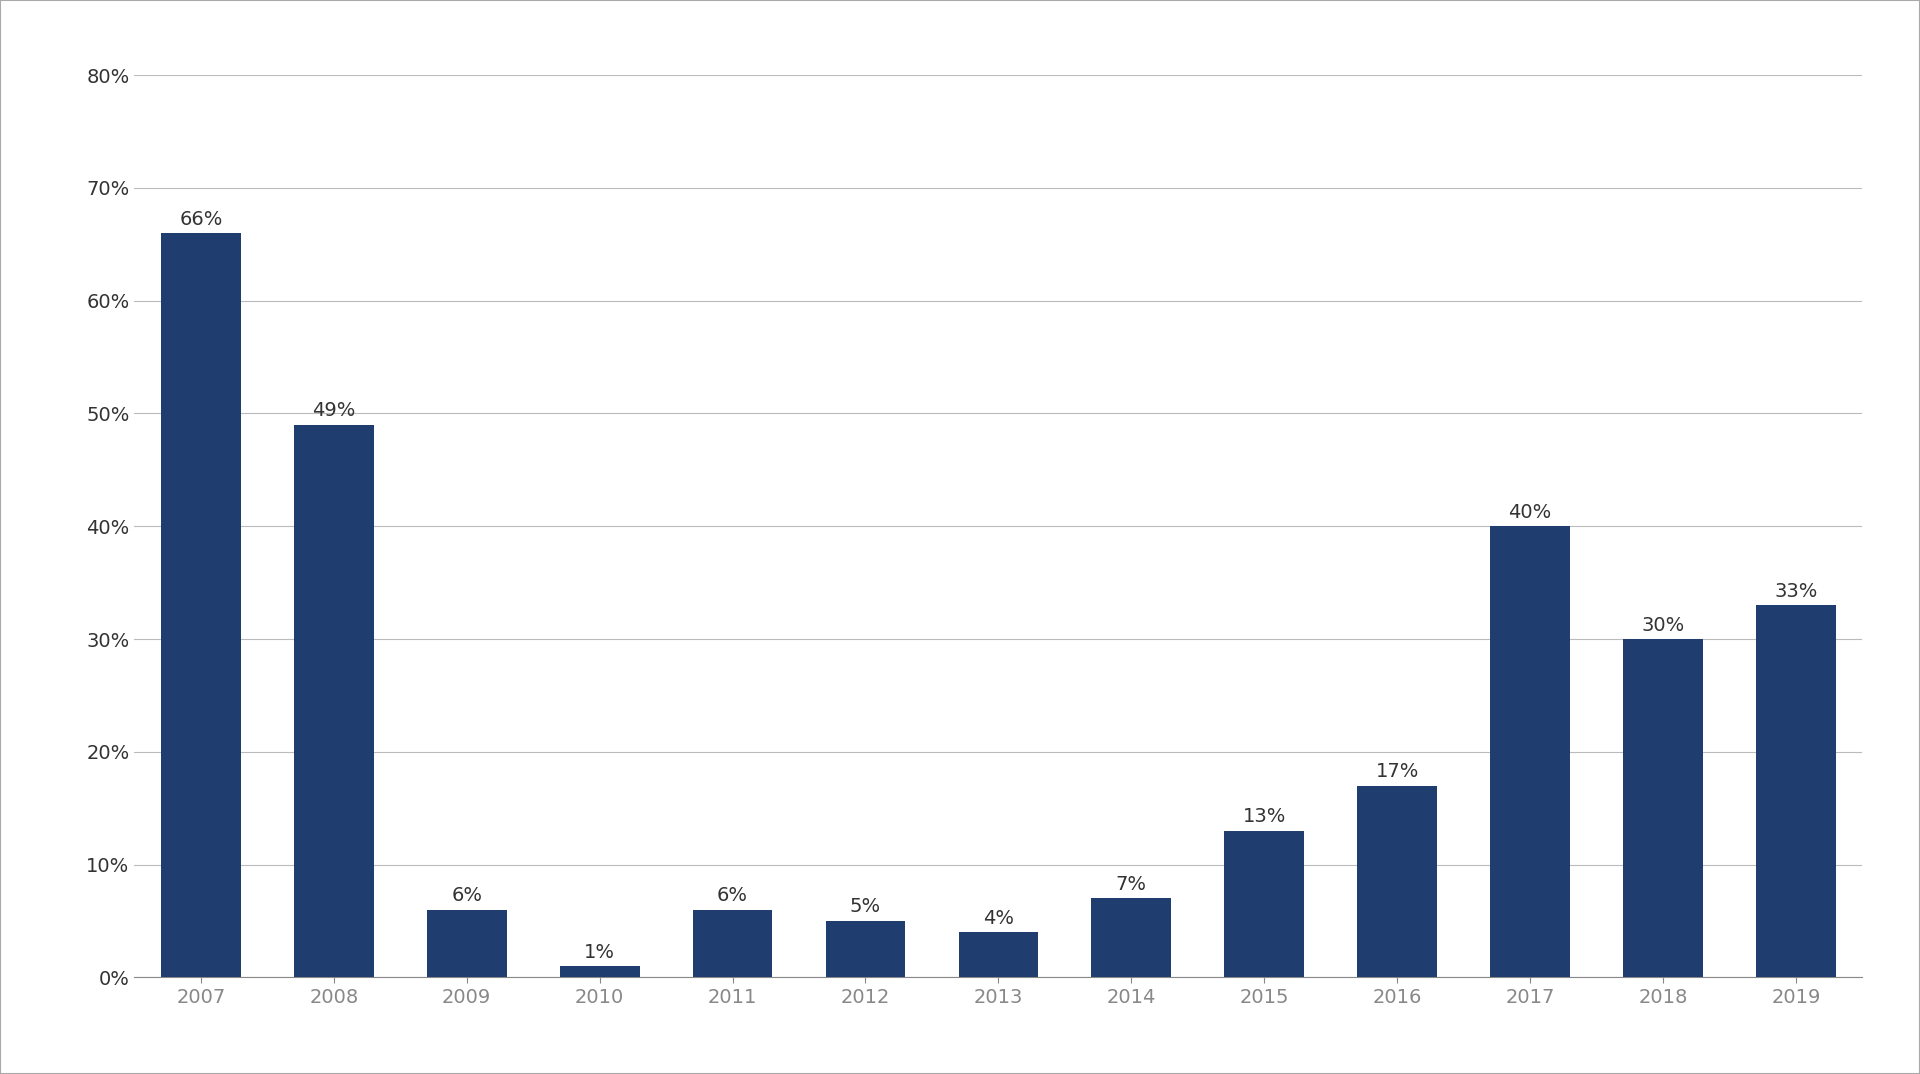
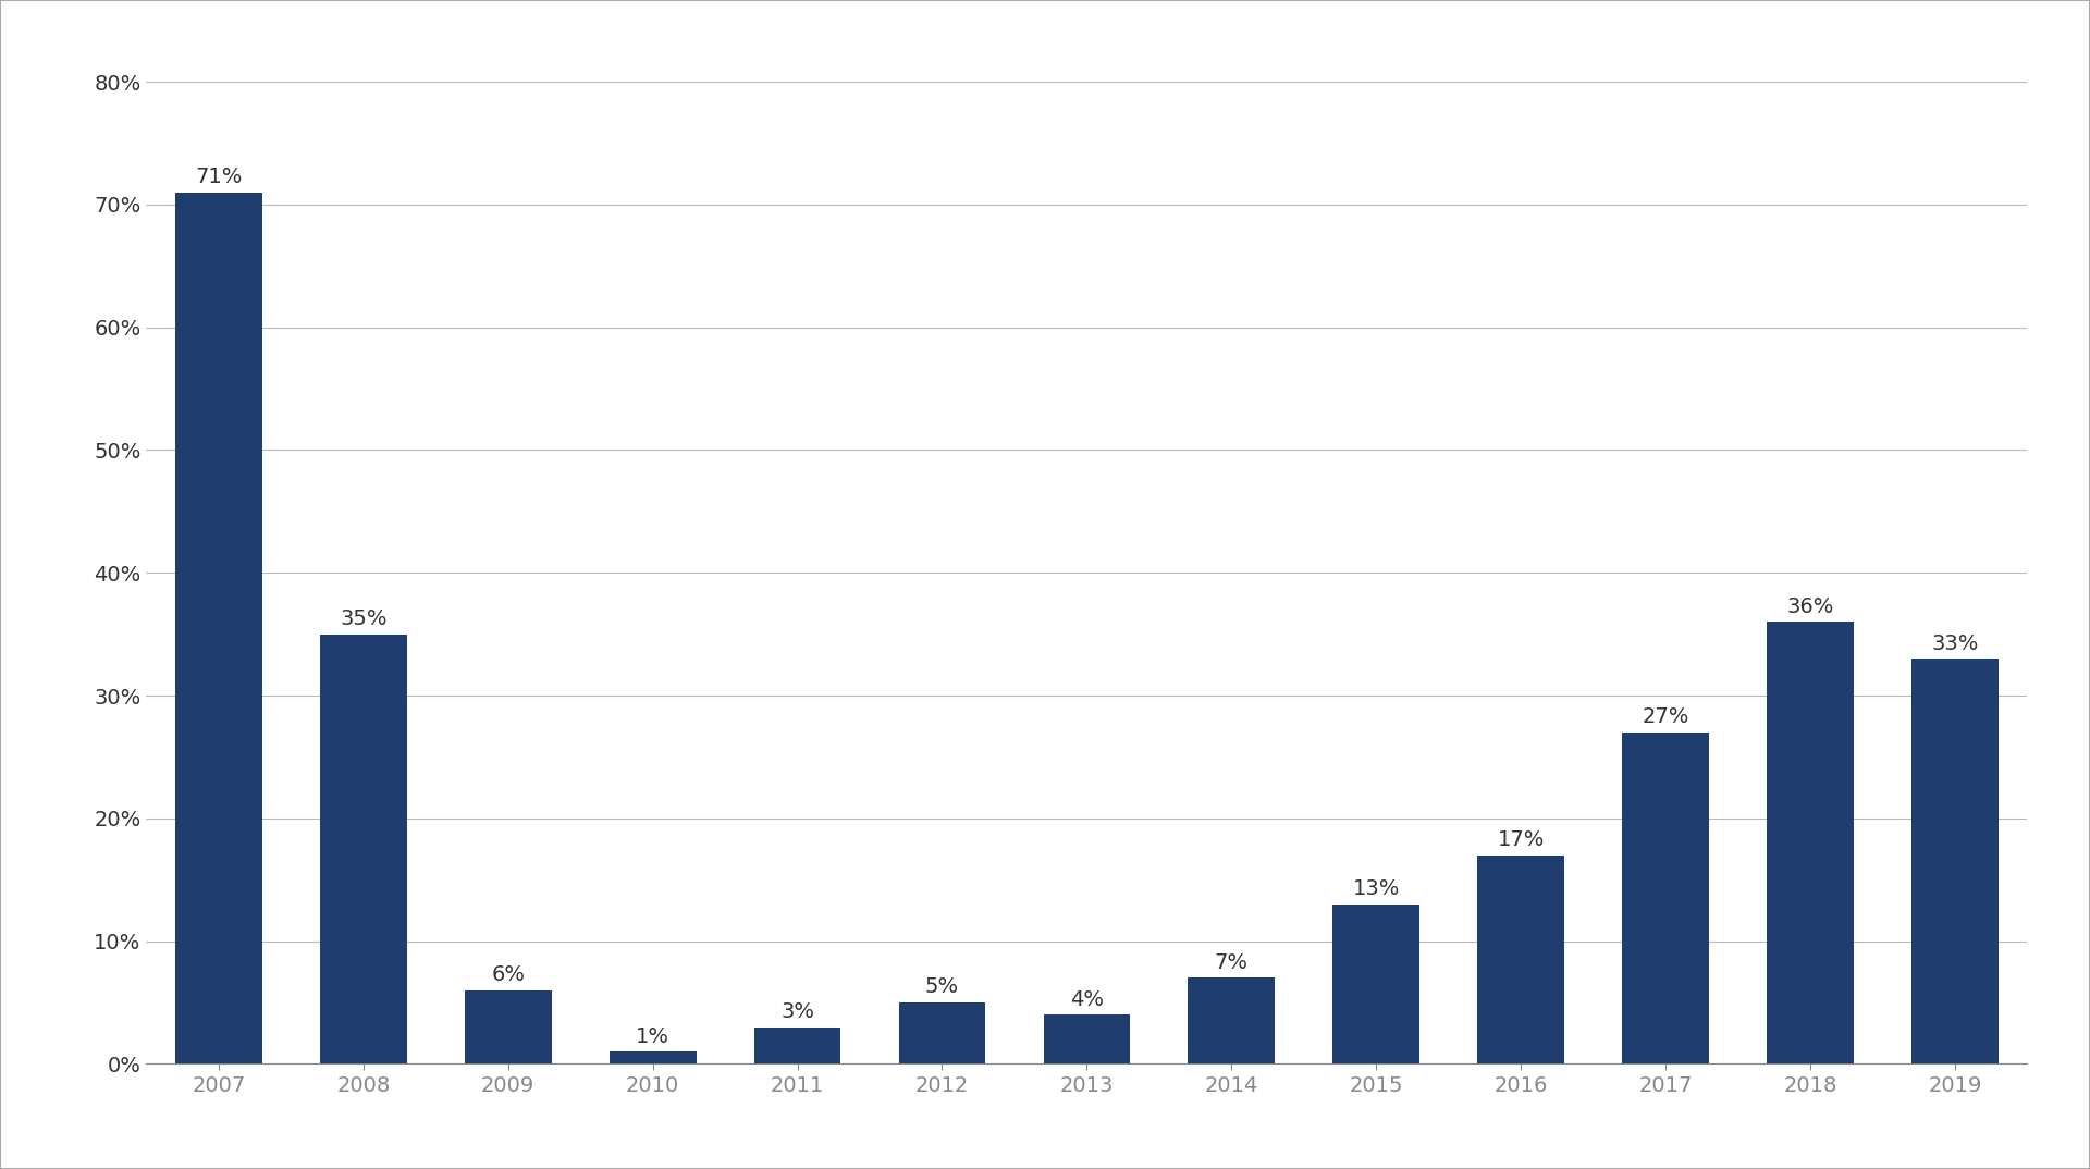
2007: 66% -> 71%
2008: 49% -> 35%
2011: 6% -> 3%
2017: 40% -> 27%
2018: 30% -> 36%
